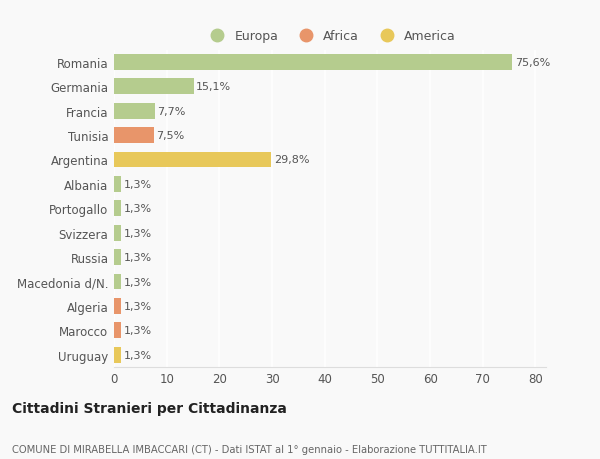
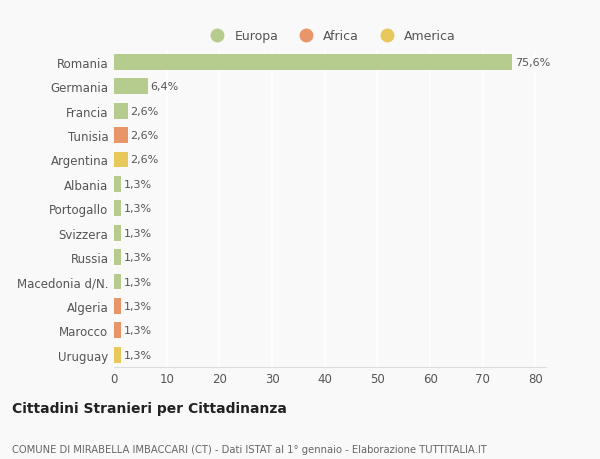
Germania: 15,1% -> 6,4%
Francia: 7,7% -> 2,6%
Tunisia: 7,5% -> 2,6%
Argentina: 29,8% -> 2,6%
